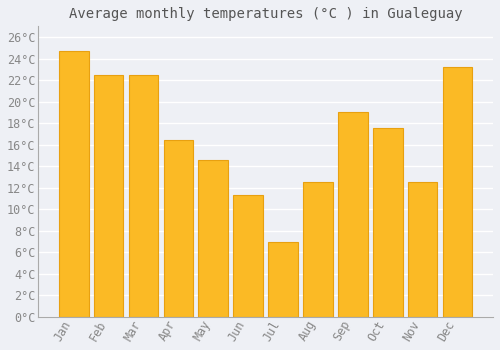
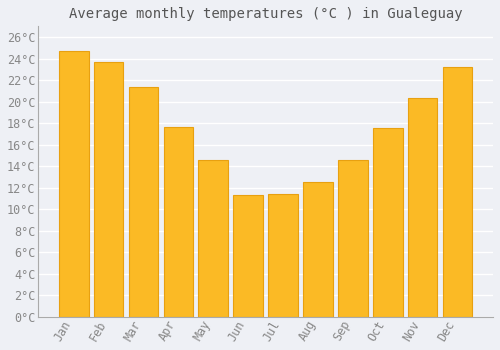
Feb: 22.5°C -> 23.7°C
Mar: 22.5°C -> 21.4°C
Apr: 16.4°C -> 17.6°C
Jul: 6.9°C -> 11.4°C
Sep: 19.0°C -> 14.6°C
Nov: 12.5°C -> 20.3°C
